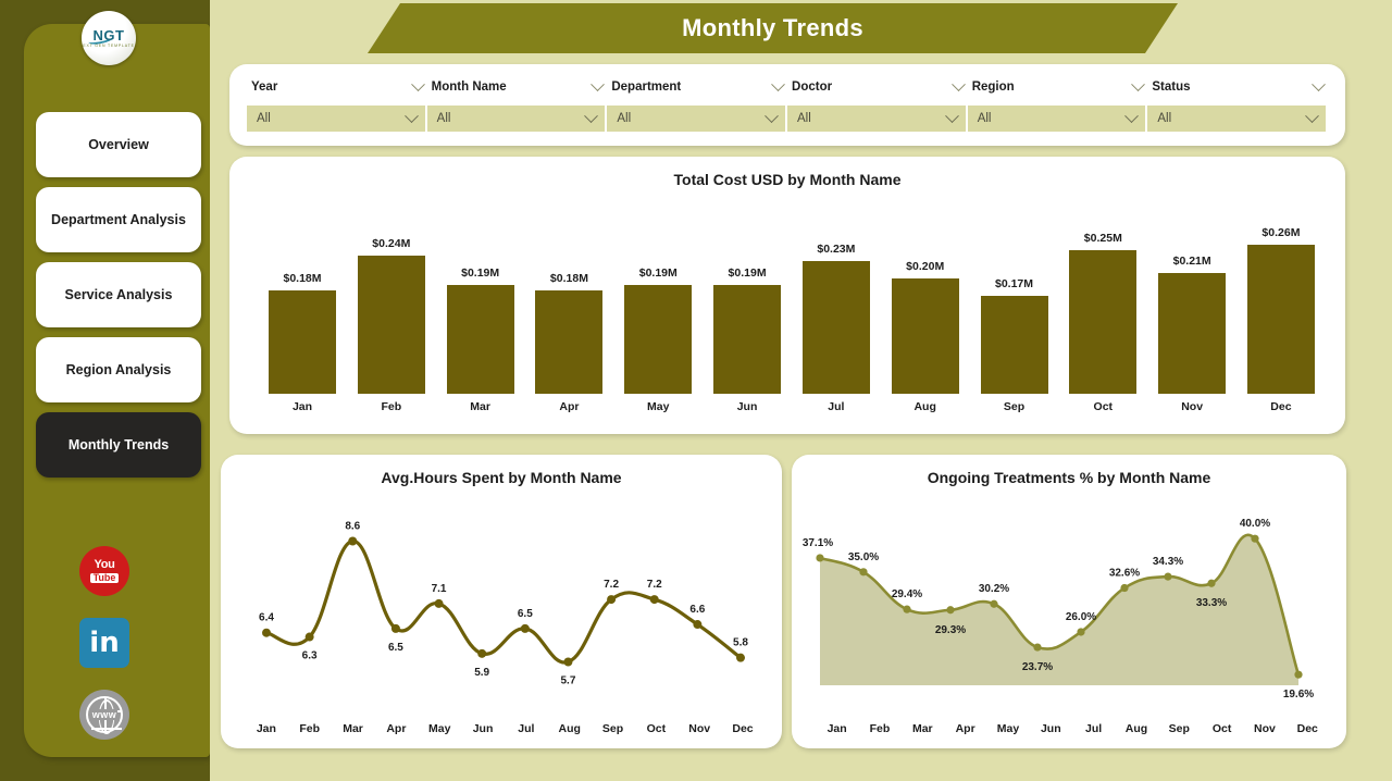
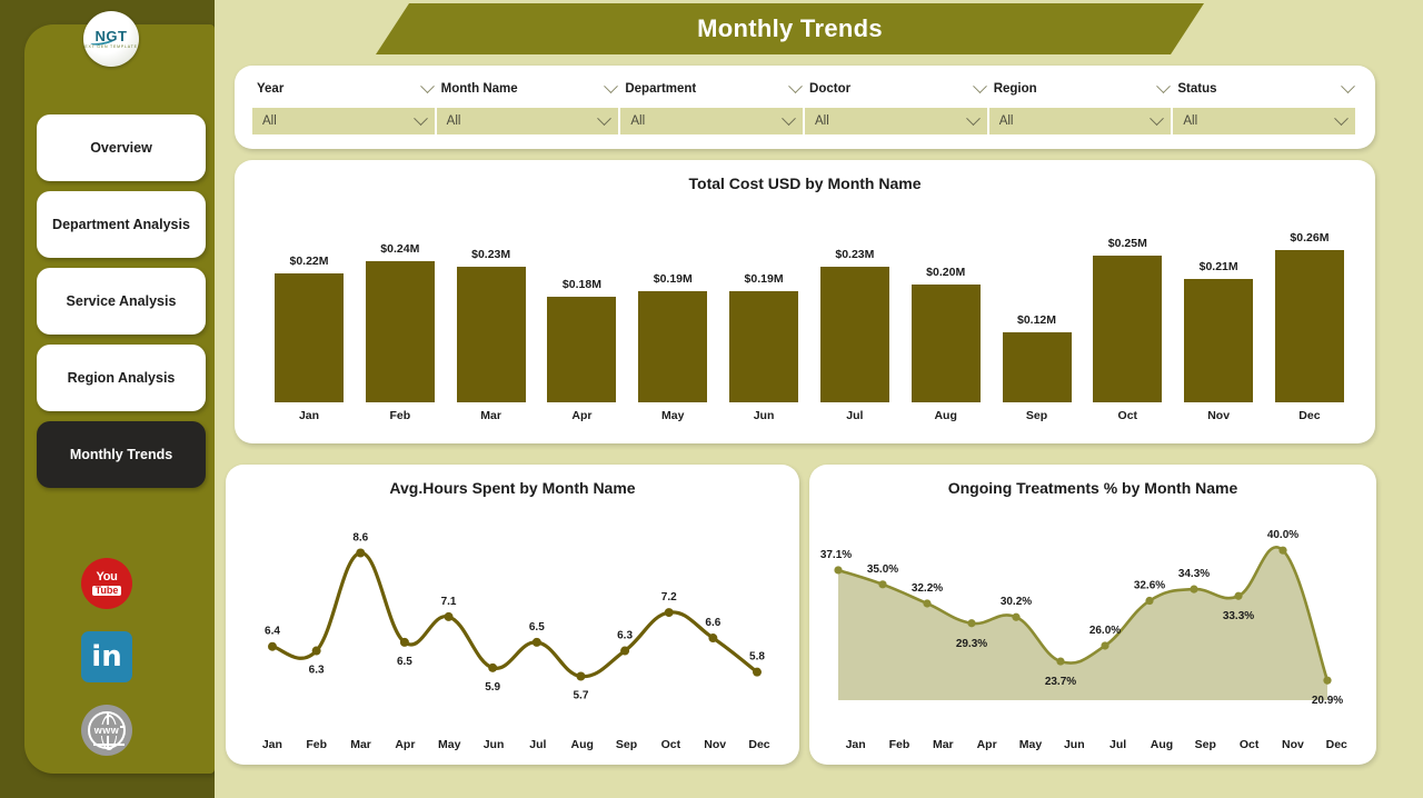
Total Cost USD by Month Name/Jan: $0.18M -> $0.22M
Total Cost USD by Month Name/Mar: $0.19M -> $0.23M
Total Cost USD by Month Name/Sep: $0.17M -> $0.12M
Avg.Hours Spent by Month Name/Sep: 7.2 -> 6.3
Ongoing Treatments % by Month Name/Mar: 29.4% -> 32.2%
Ongoing Treatments % by Month Name/Dec: 19.6% -> 20.9%
